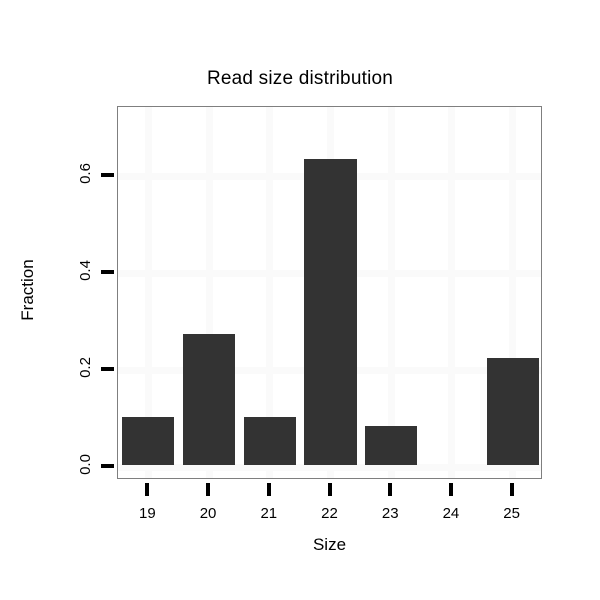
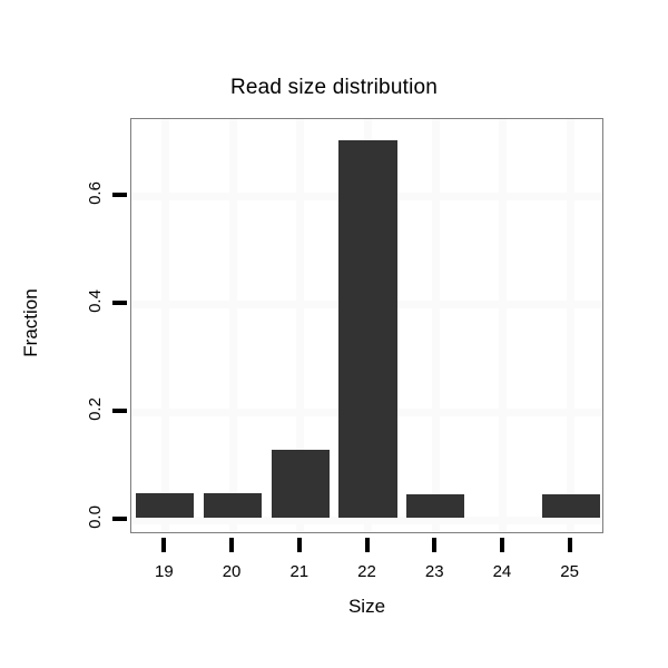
19: 0.10 -> 0.04
20: 0.27 -> 0.04
21: 0.10 -> 0.13
22: 0.63 -> 0.70
23: 0.08 -> 0.04
25: 0.22 -> 0.04
